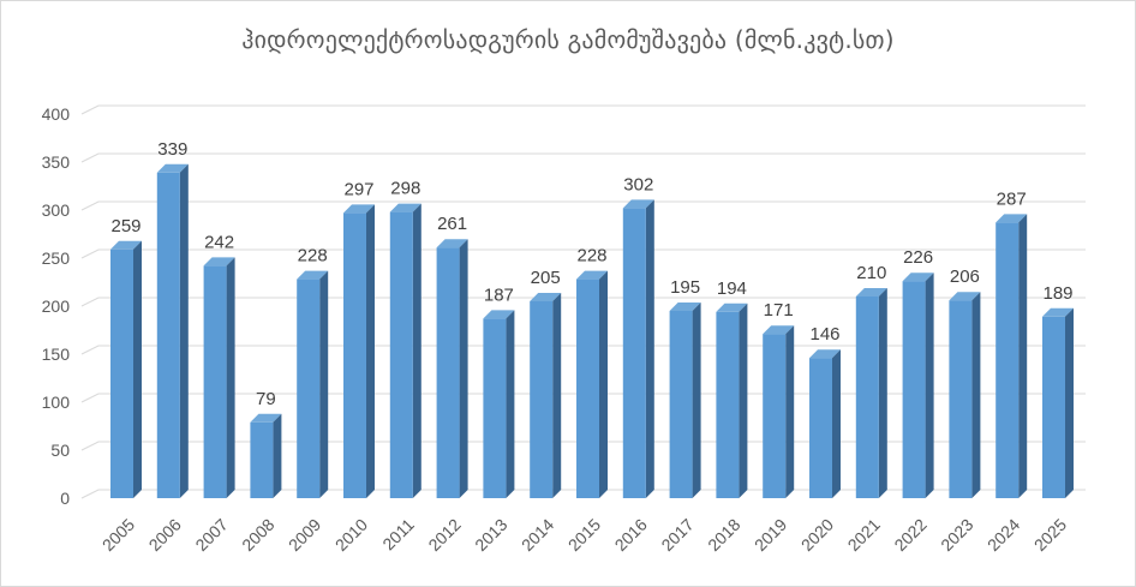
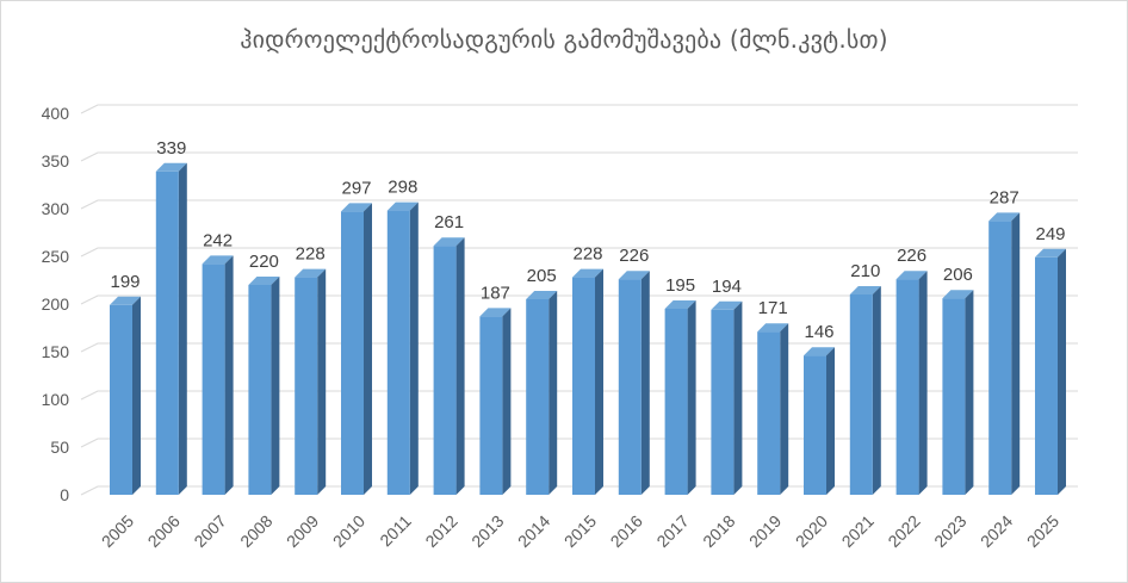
2005: 259 -> 199
2008: 79 -> 220
2016: 302 -> 226
2025: 189 -> 249
